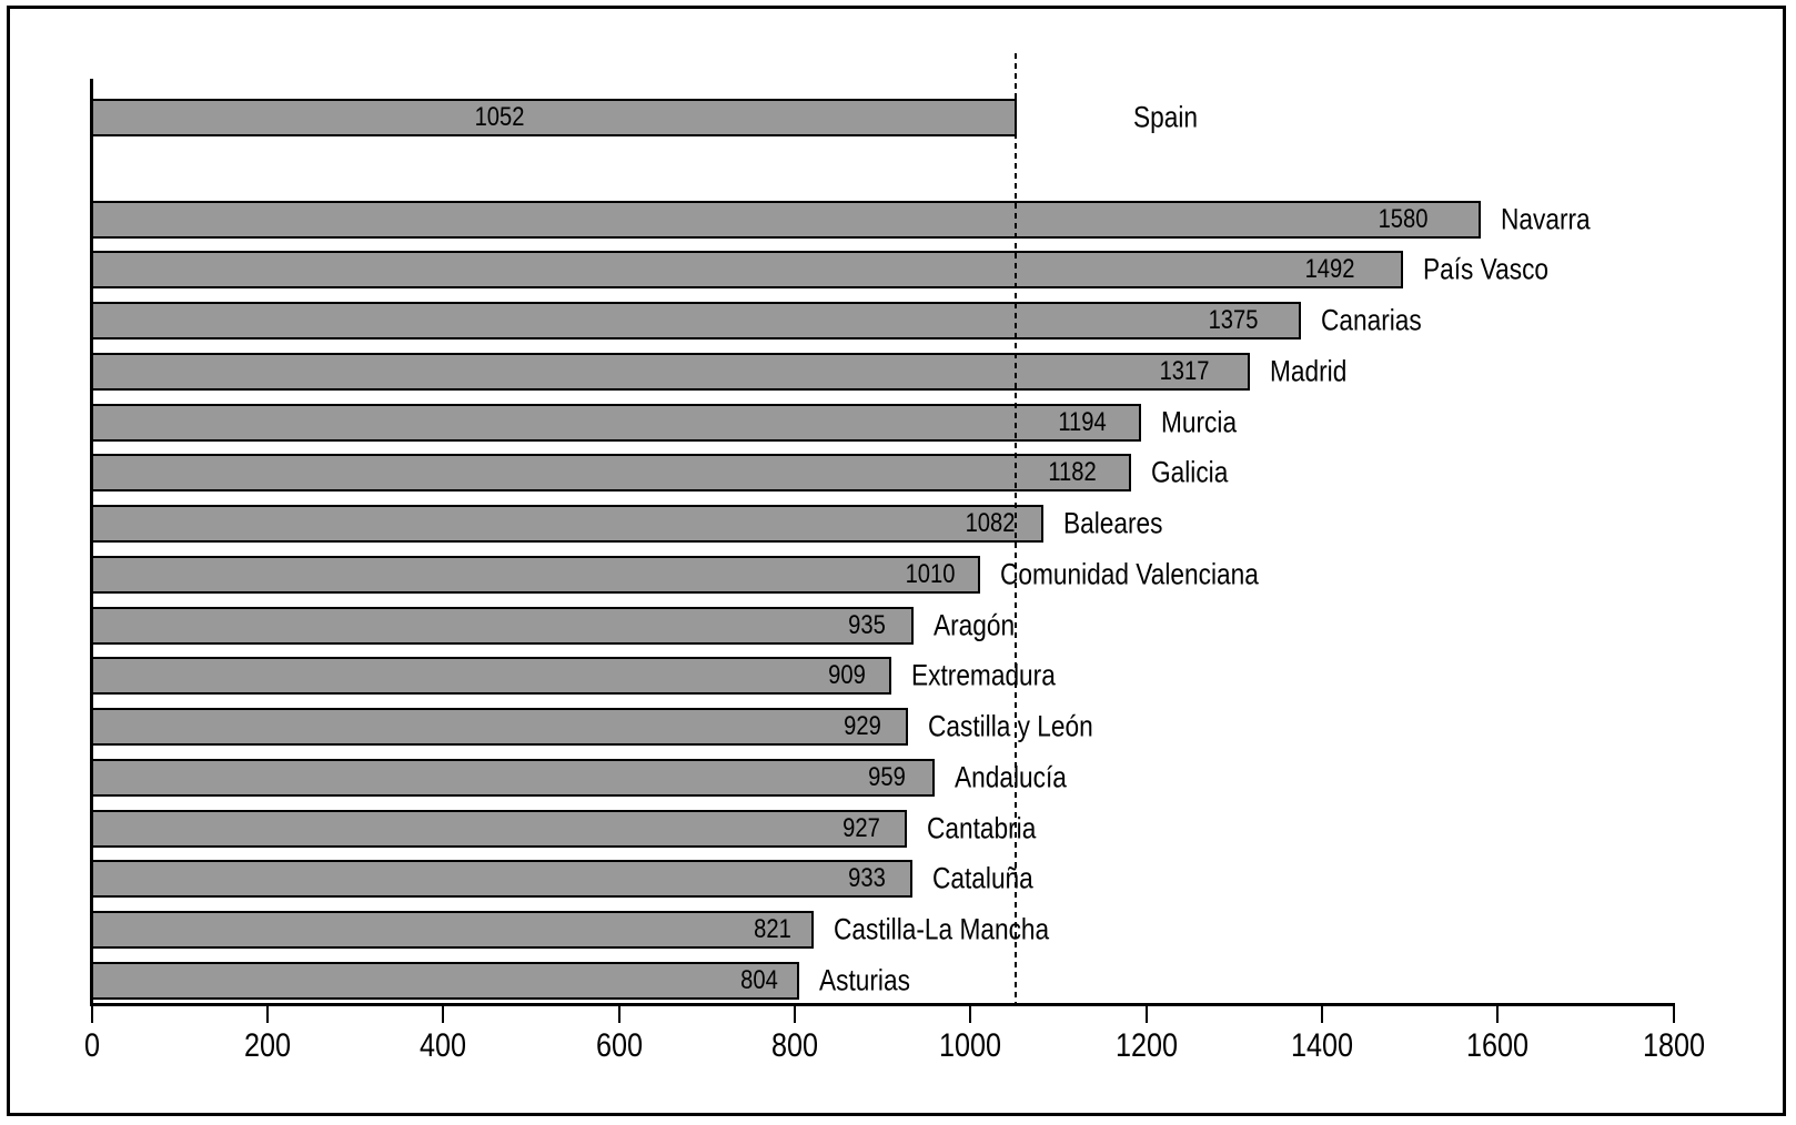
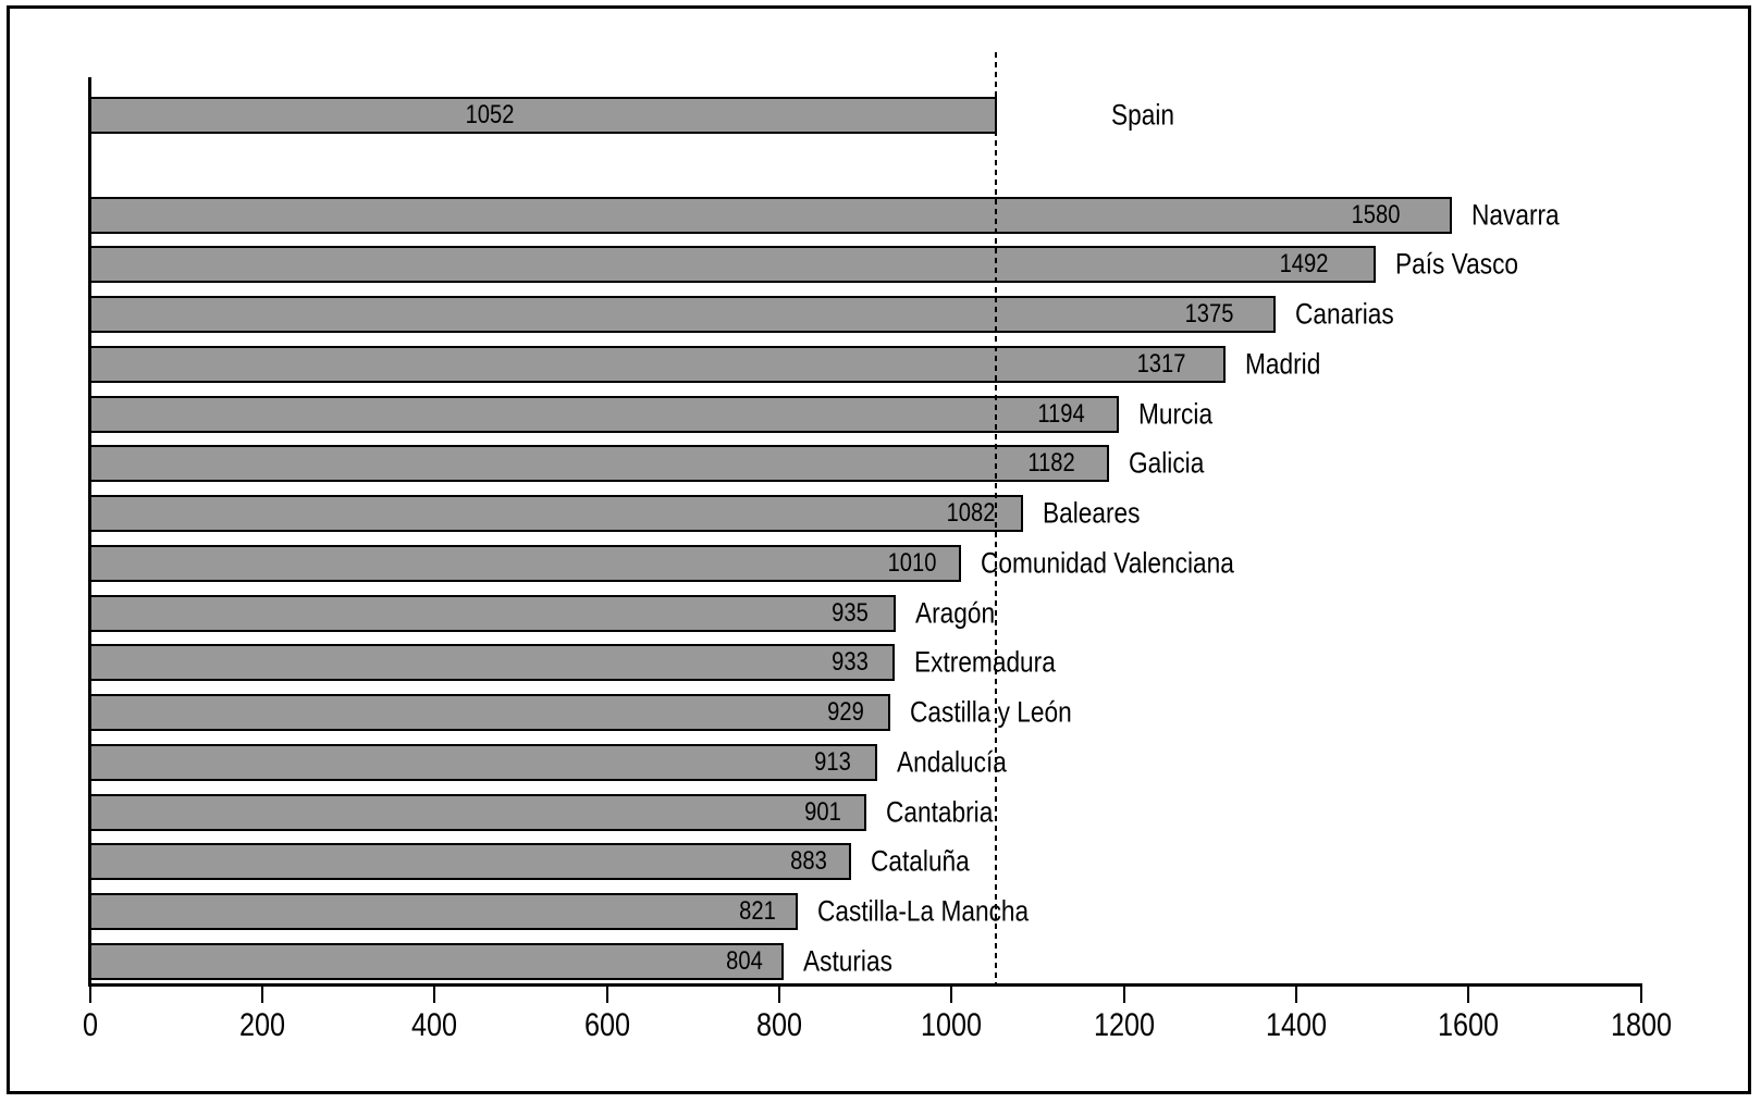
Extremadura: 909 -> 933
Andalucía: 959 -> 913
Cantabria: 927 -> 901
Cataluña: 933 -> 883
